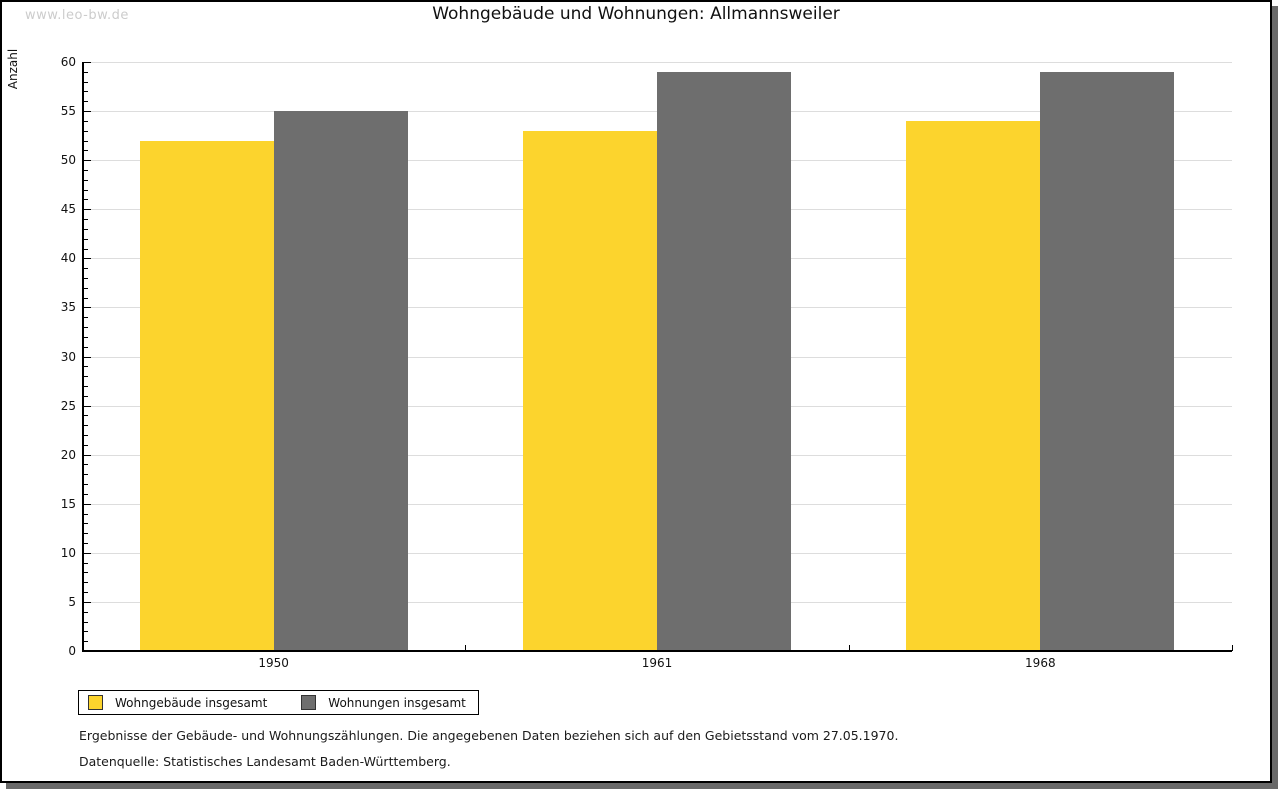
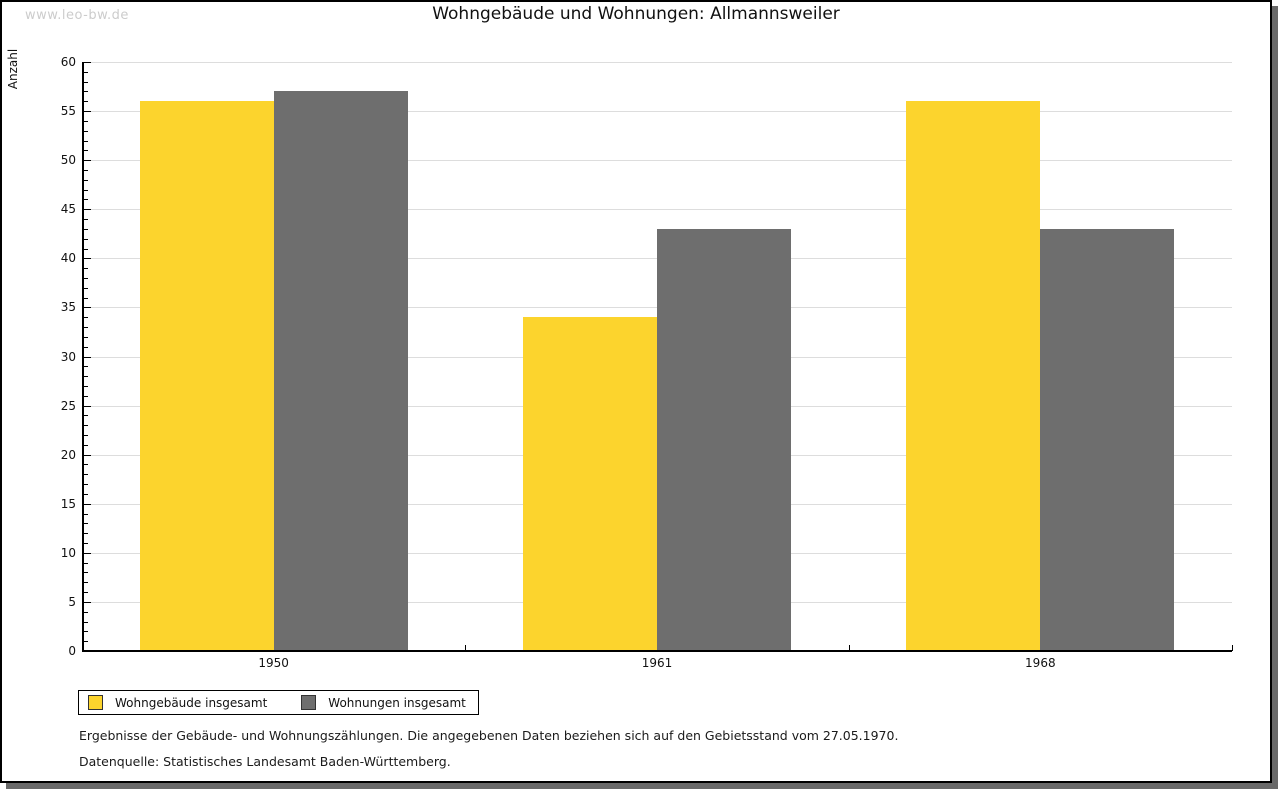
Wohngebäude insgesamt/1950: 52 -> 56
Wohnungen insgesamt/1950: 55 -> 57
Wohngebäude insgesamt/1961: 53 -> 34
Wohnungen insgesamt/1961: 59 -> 43
Wohngebäude insgesamt/1968: 54 -> 56
Wohnungen insgesamt/1968: 59 -> 43
